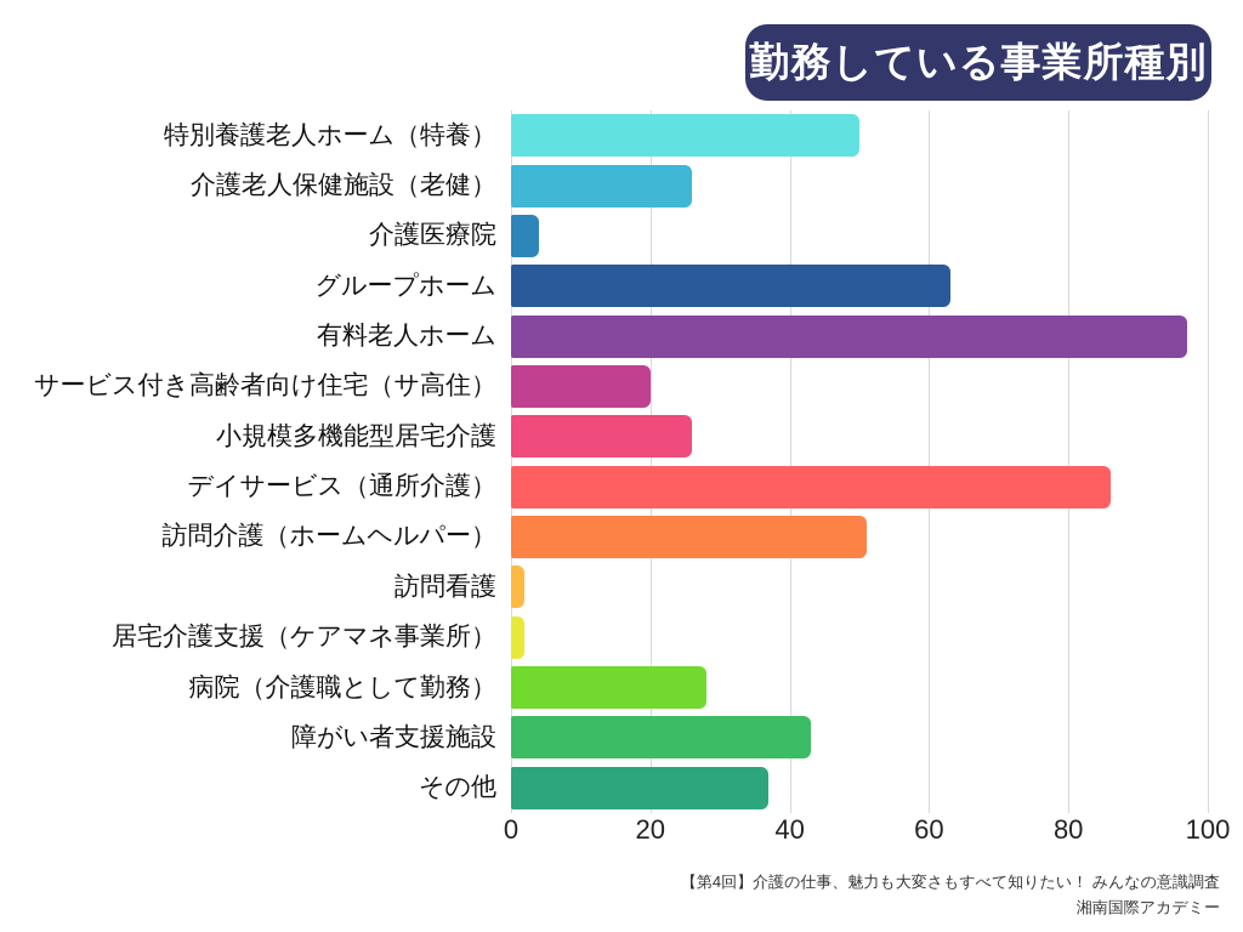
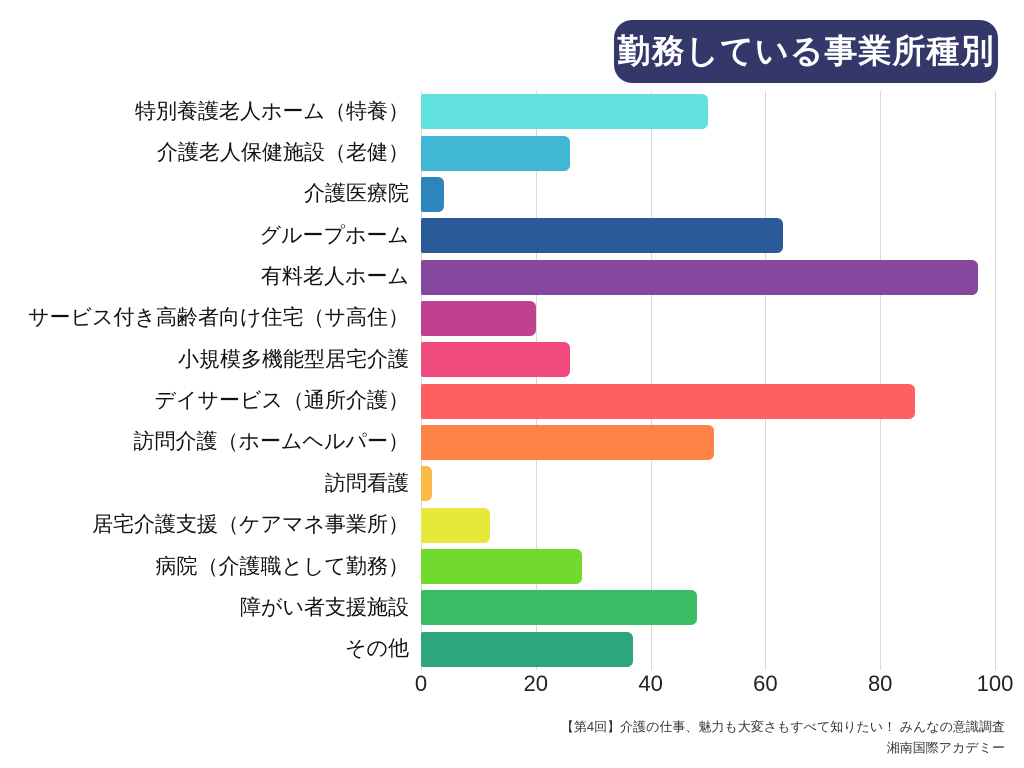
居宅介護支援（ケアマネ事業所）: 2 -> 12
障がい者支援施設: 43 -> 48
